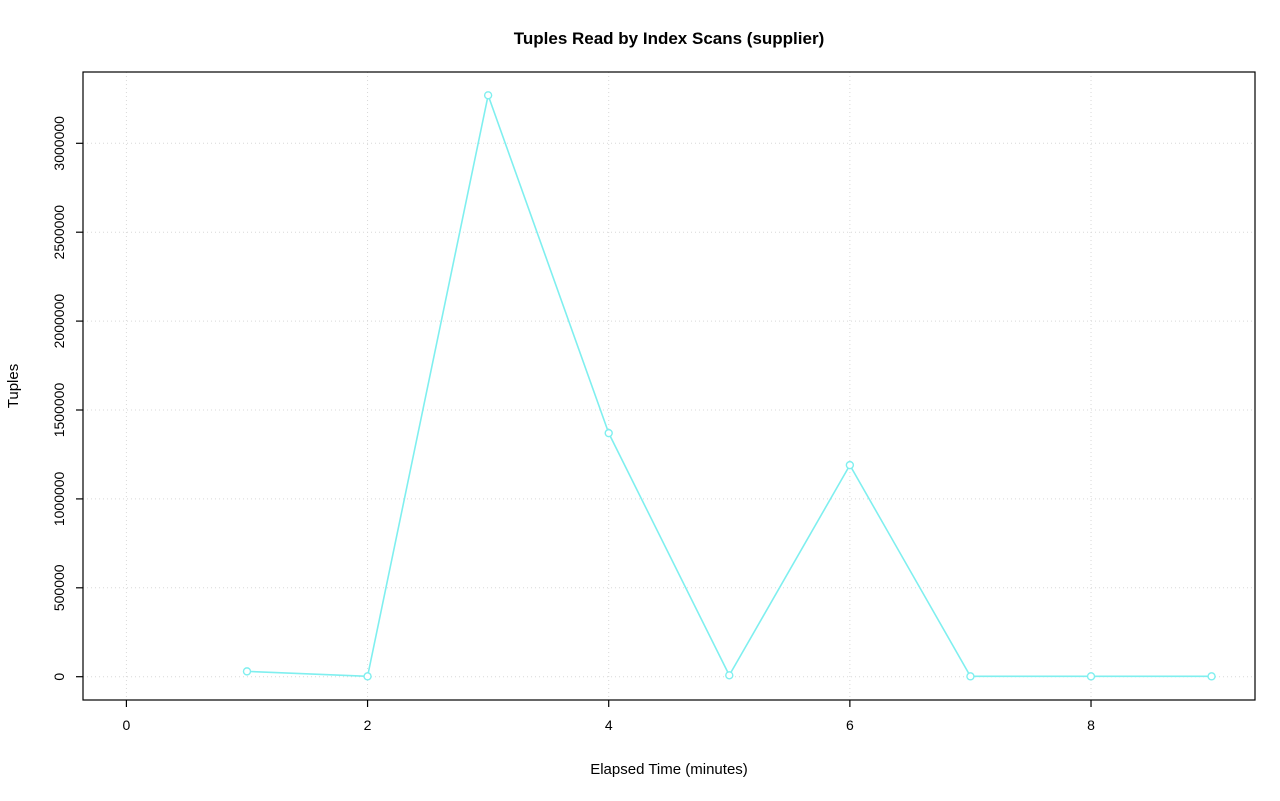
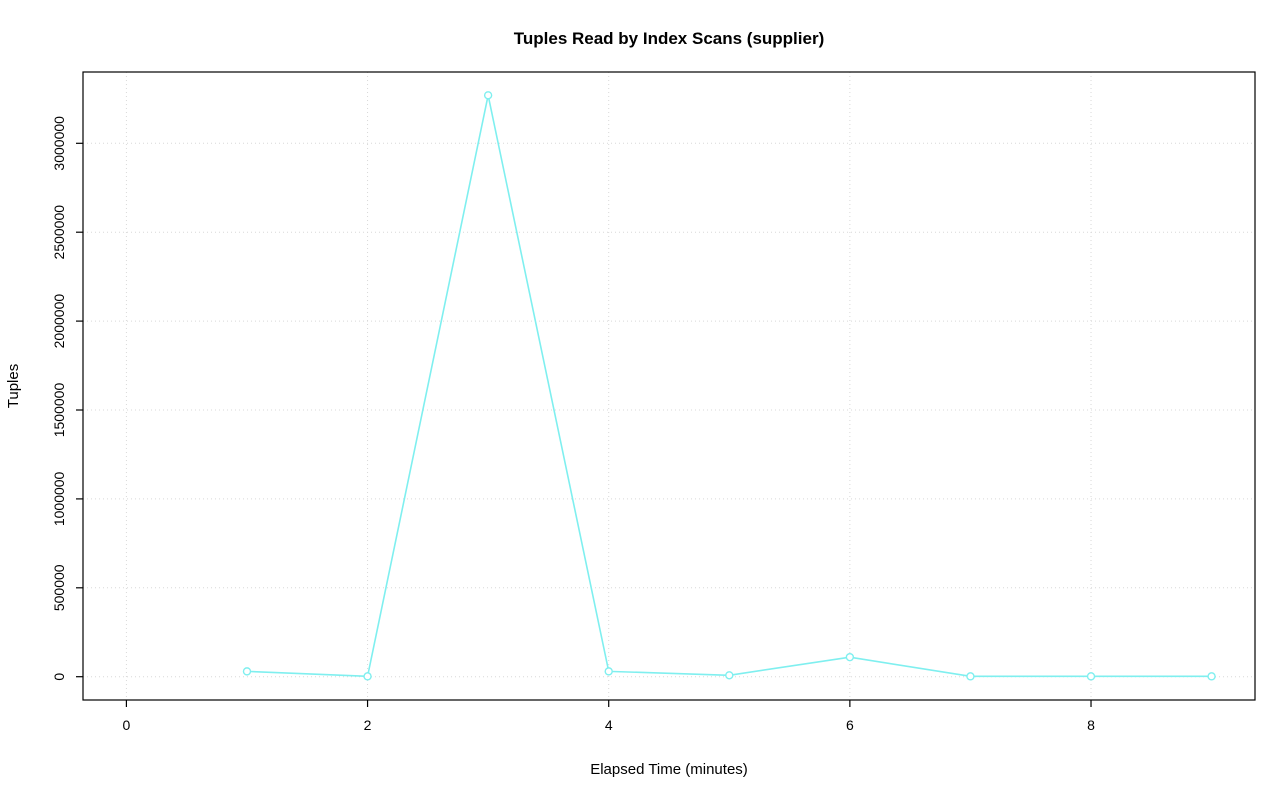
4: 1370000 -> 30000
6: 1190000 -> 110000
